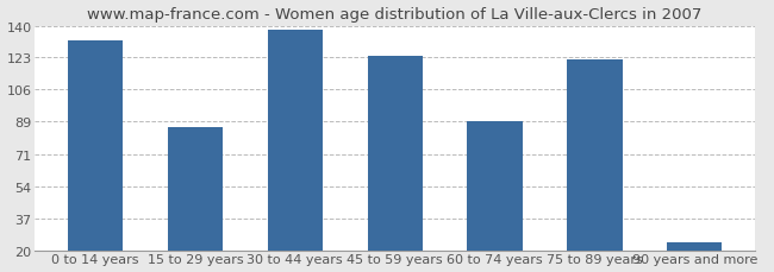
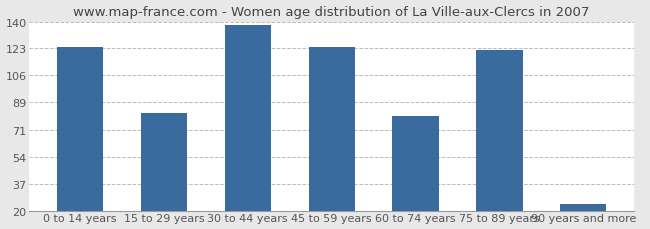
0 to 14 years: 132 -> 124
15 to 29 years: 86 -> 82
60 to 74 years: 89 -> 80
